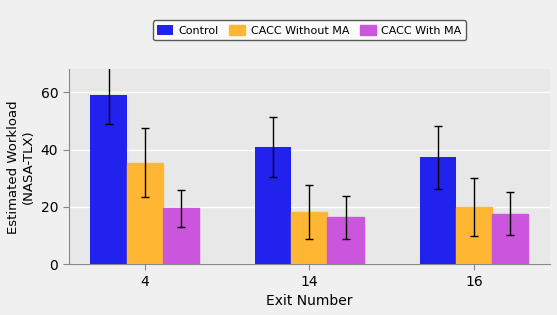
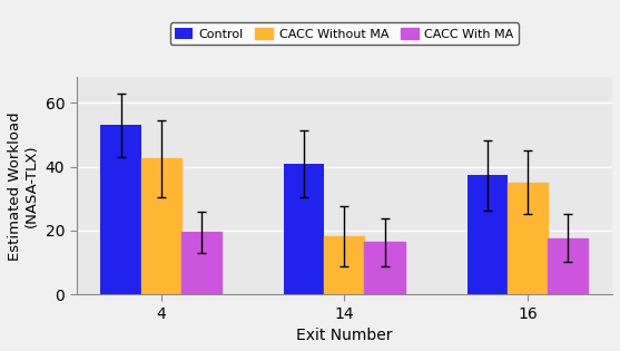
Control/4: 59.0 -> 53.0
CACC Without MA/4: 35.4 -> 42.5
CACC Without MA/16: 19.9 -> 35.0
